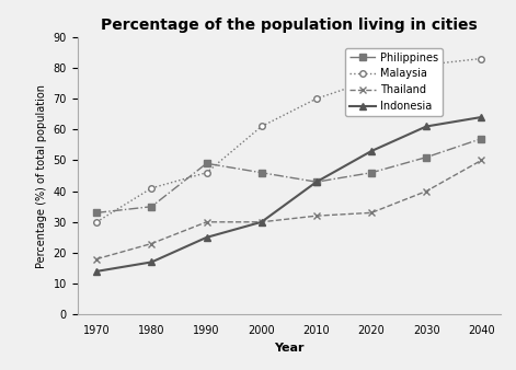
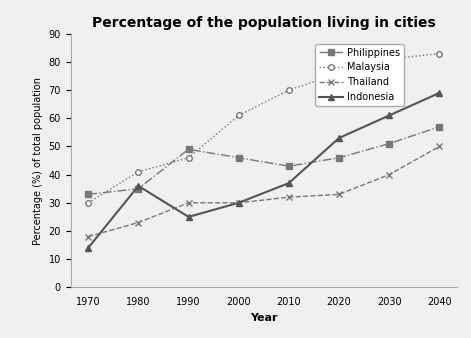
Indonesia/1980: 17 -> 36
Indonesia/2010: 43 -> 37
Indonesia/2040: 64 -> 69
